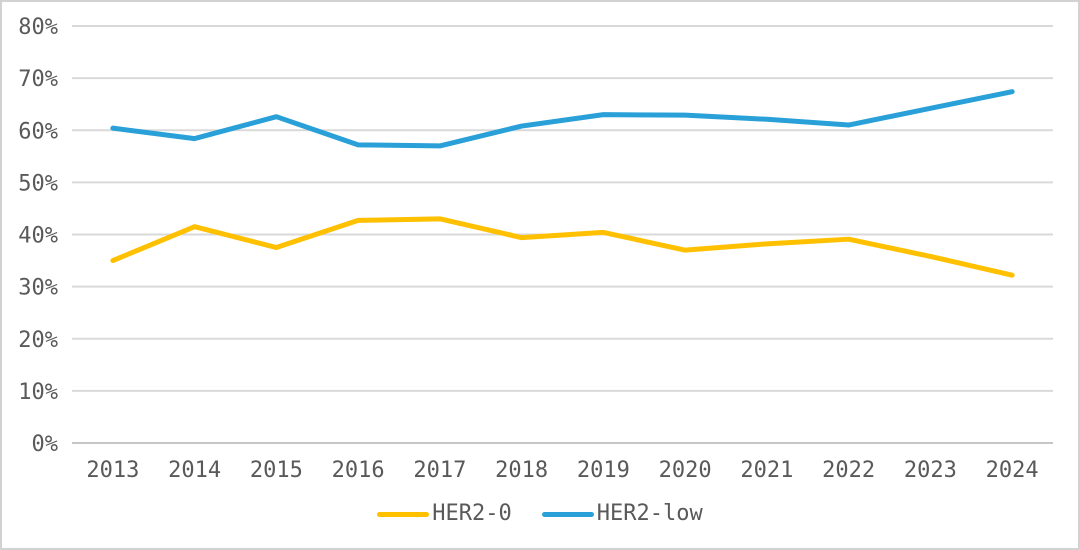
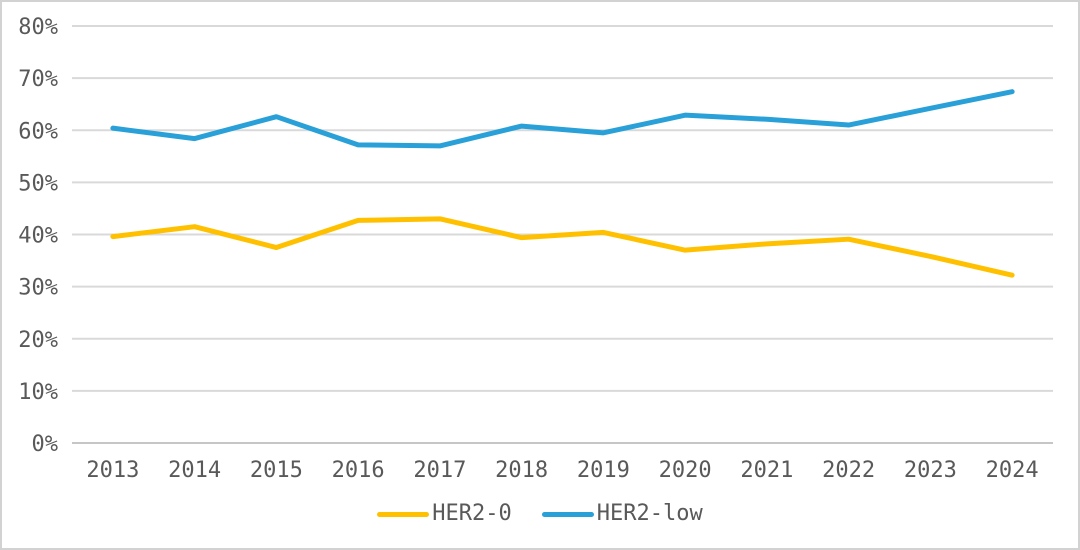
HER2-0/2013: 35% -> 40%
HER2-low/2019: 63% -> 60%
